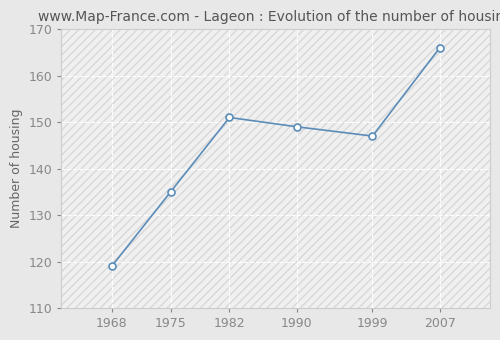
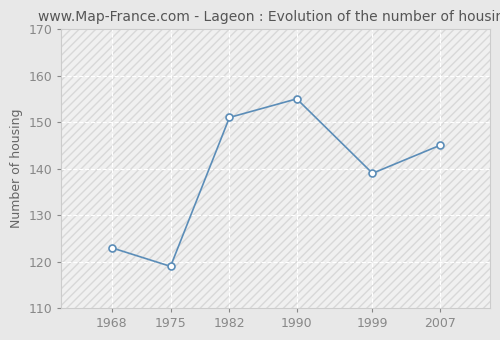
1968: 119 -> 123
1975: 135 -> 119
1990: 149 -> 155
1999: 147 -> 139
2007: 166 -> 145
